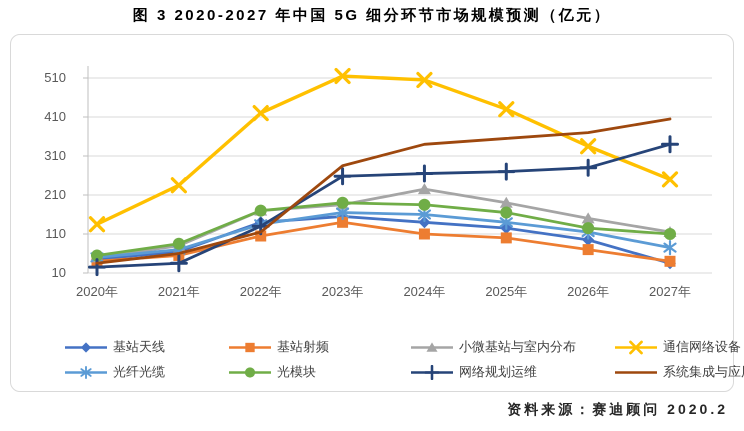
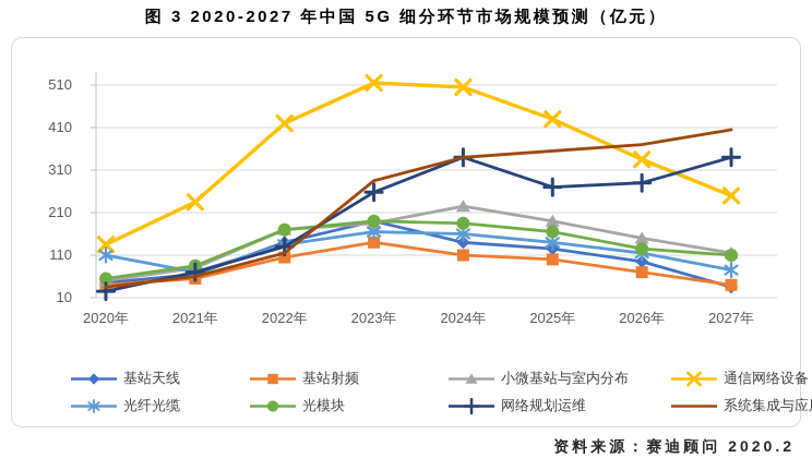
光纤光缆/2020年: 50 -> 110
网络规划运维/2021年: 40 -> 70
基站天线/2023年: 160 -> 190
网络规划运维/2024年: 260 -> 340
